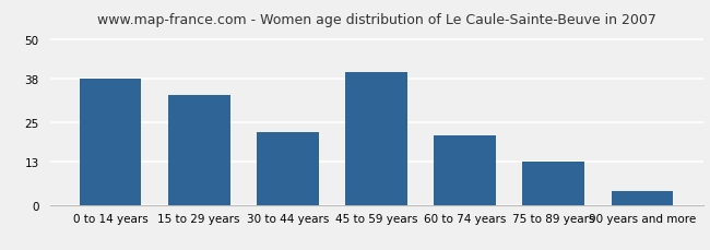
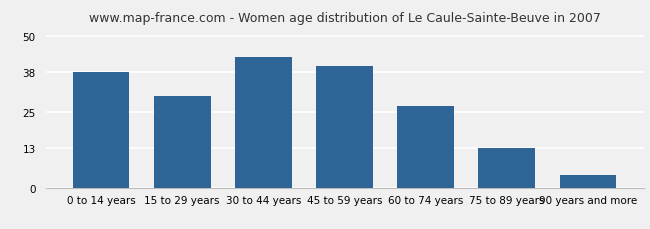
15 to 29 years: 33 -> 30
30 to 44 years: 22 -> 43
60 to 74 years: 21 -> 27
